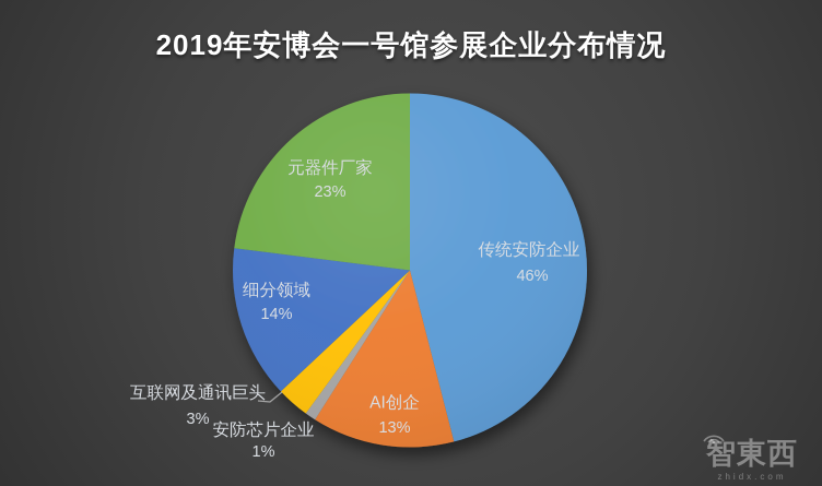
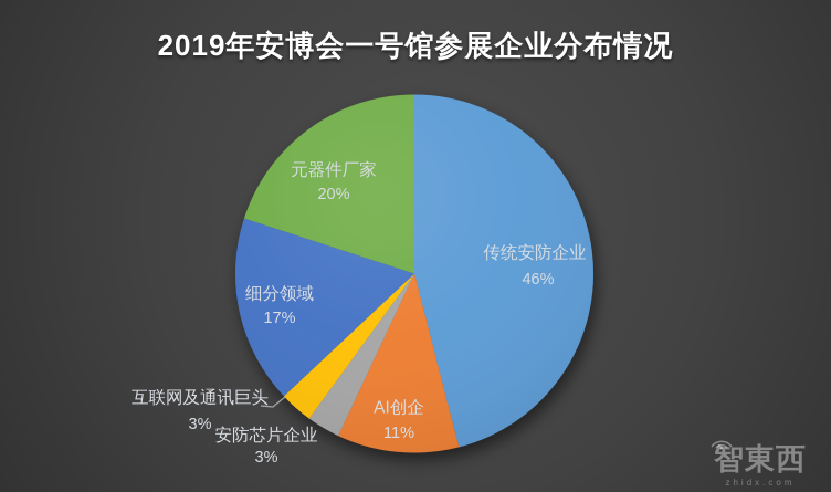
AI创企: 13% -> 11%
安防芯片企业: 1% -> 3%
细分领域: 14% -> 17%
元器件厂家: 23% -> 20%
